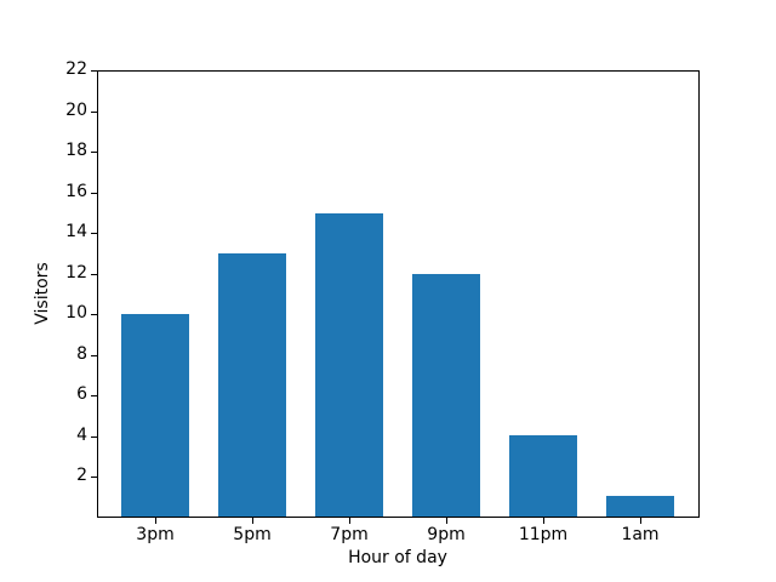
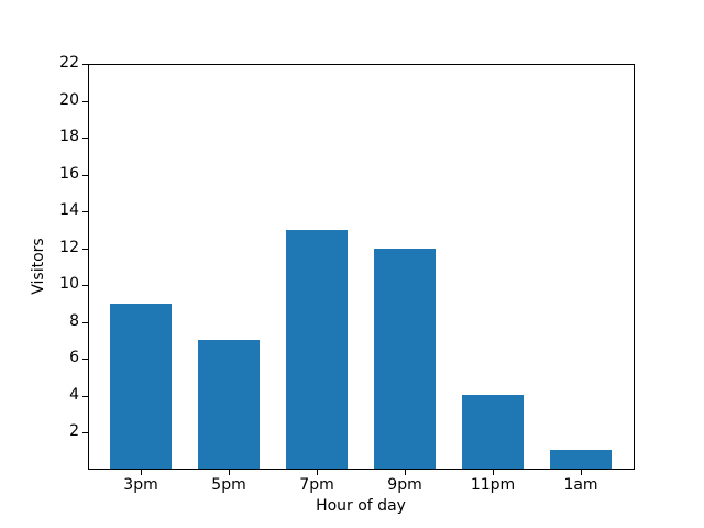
3pm: 10 -> 9
5pm: 13 -> 7
7pm: 15 -> 13
